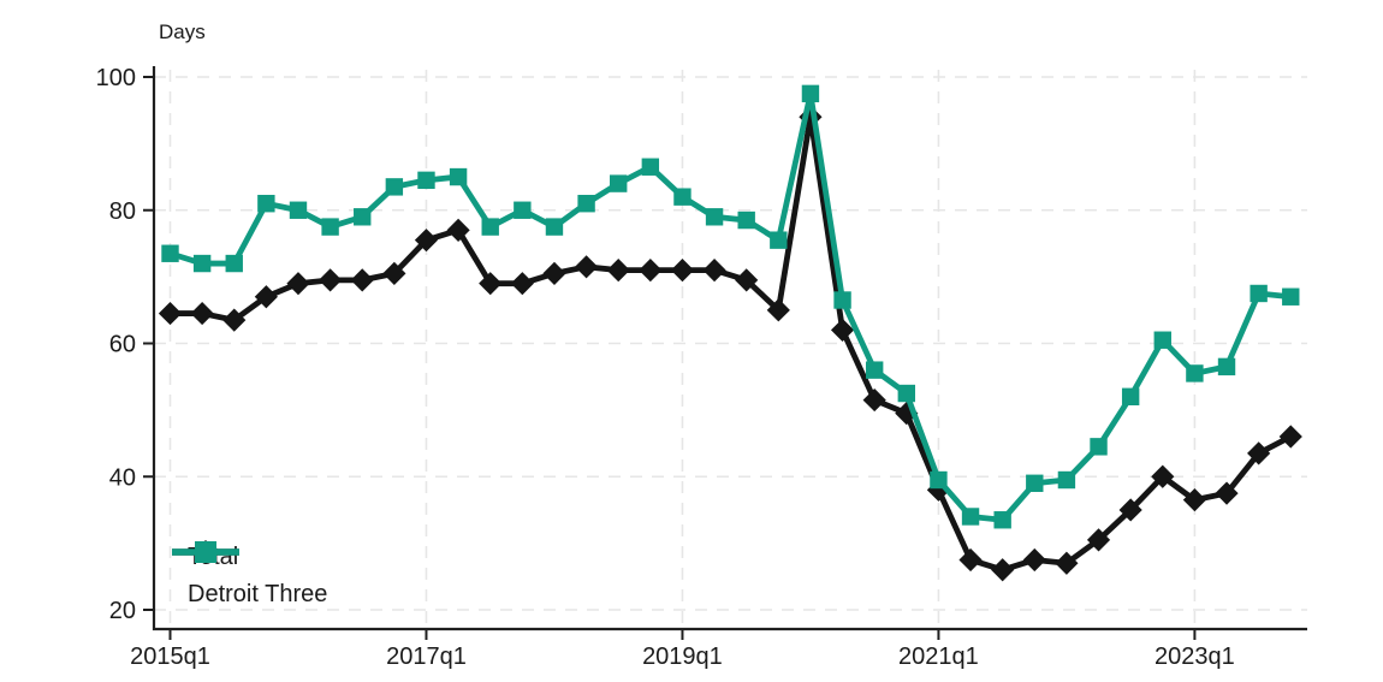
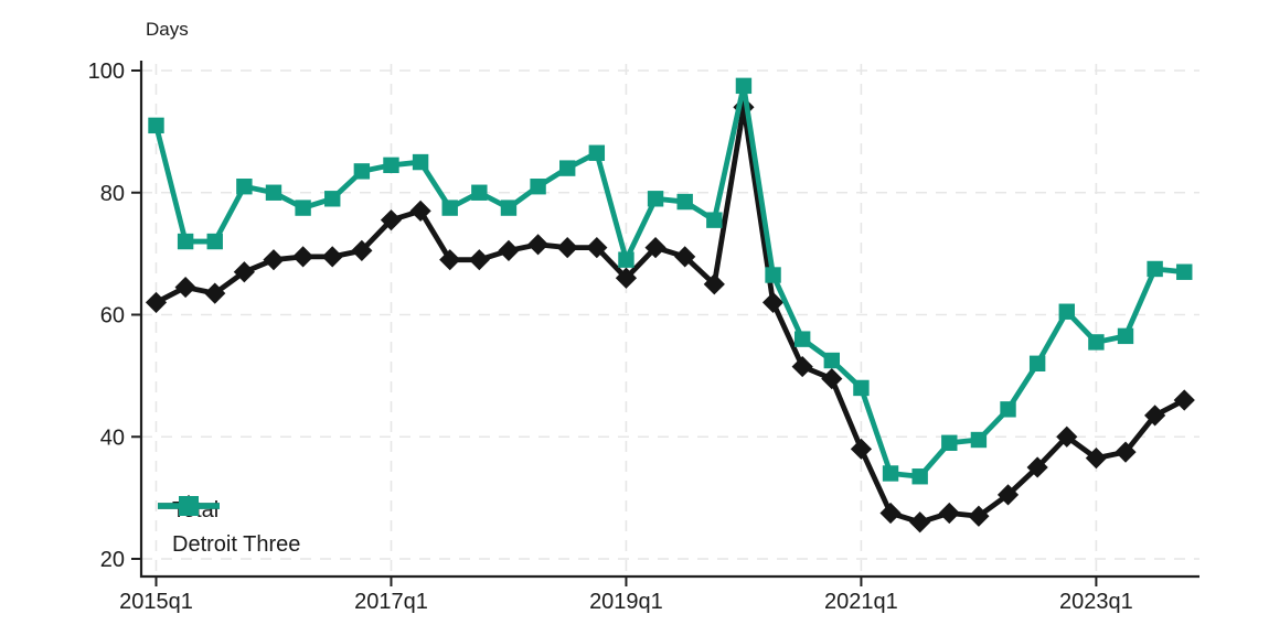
Total/2015q1: 64 -> 62
Detroit Three/2015q1: 74 -> 91
Total/2019q1: 71 -> 66
Detroit Three/2019q1: 82 -> 69
Detroit Three/2021q1: 40 -> 48
